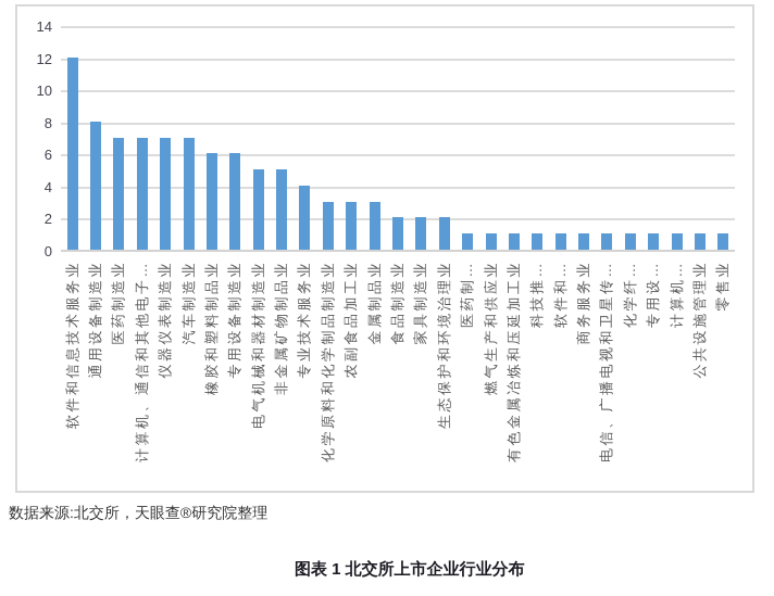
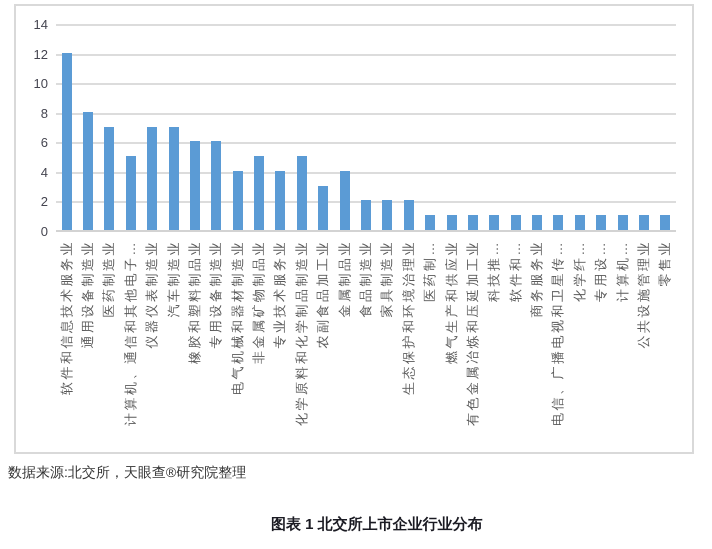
计算机、通信和其他电子…: 7 -> 5
电气机械和器材制造业: 5 -> 4
化学原料和化学制品制造业: 3 -> 5
金属制品业: 3 -> 4
